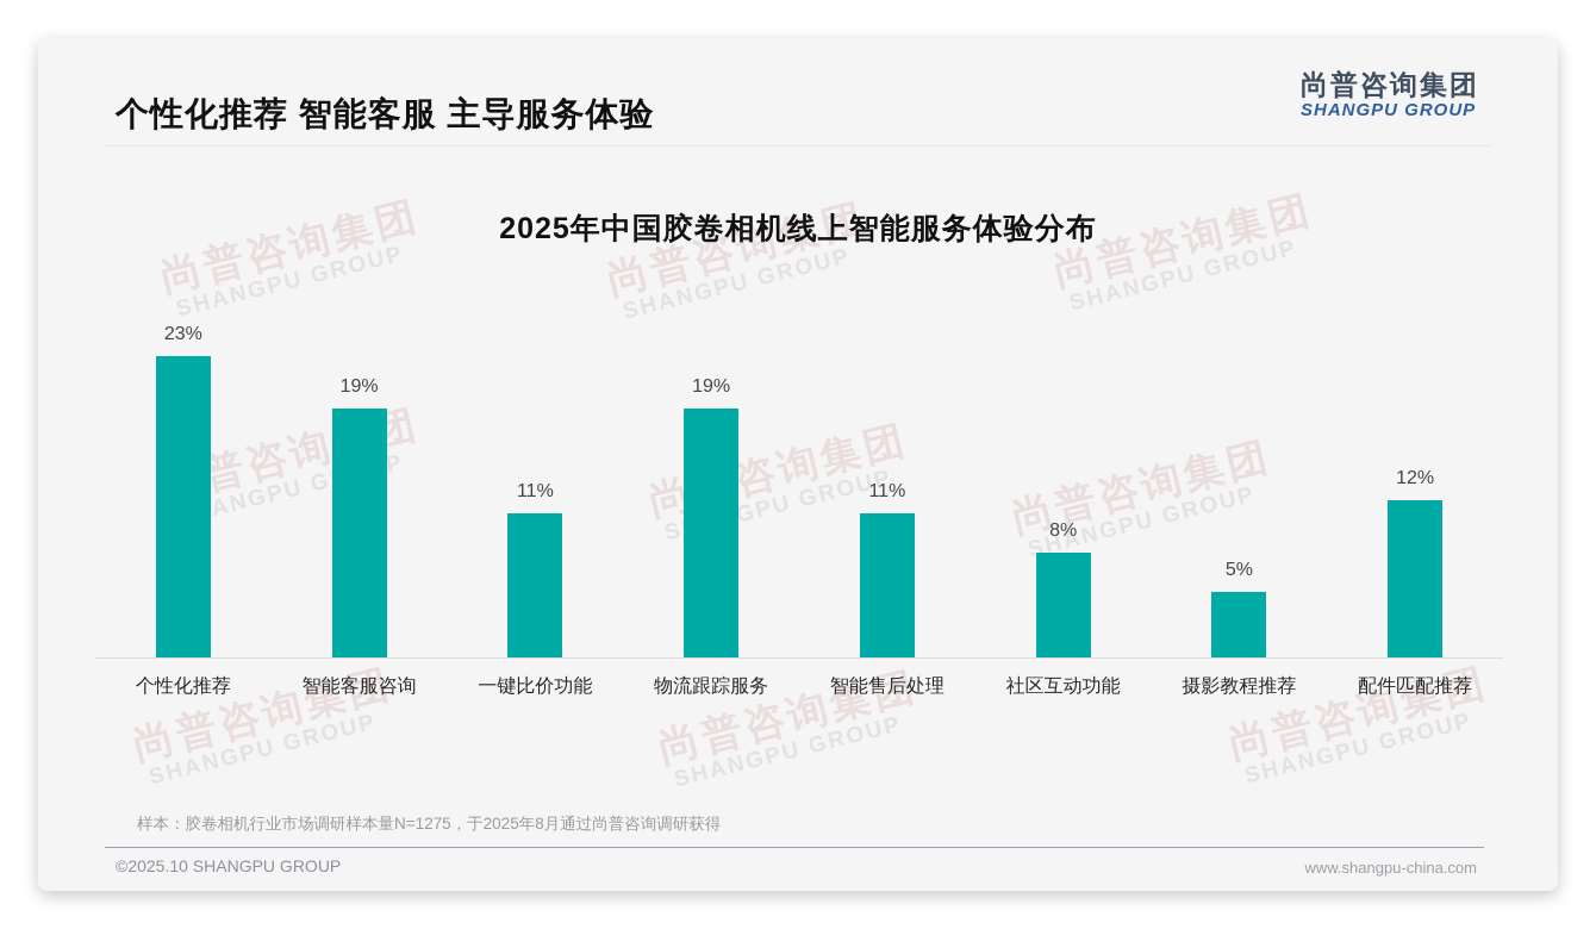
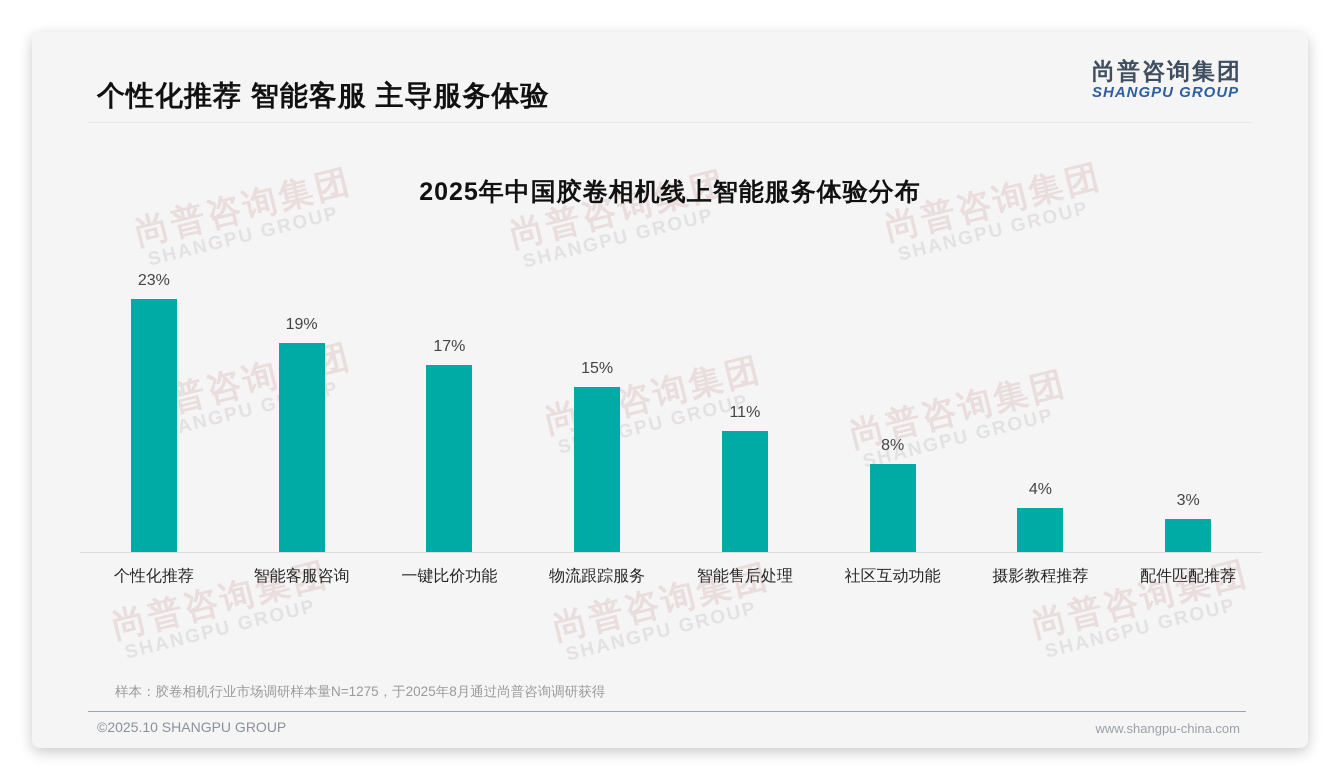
一键比价功能: 11% -> 17%
物流跟踪服务: 19% -> 15%
摄影教程推荐: 5% -> 4%
配件匹配推荐: 12% -> 3%
